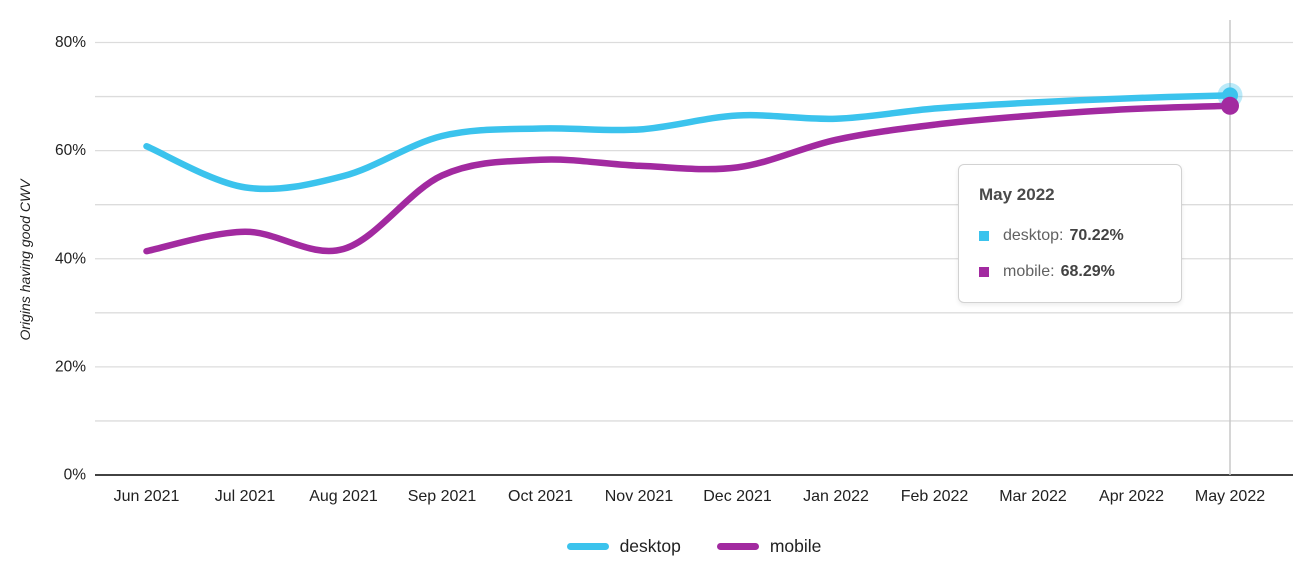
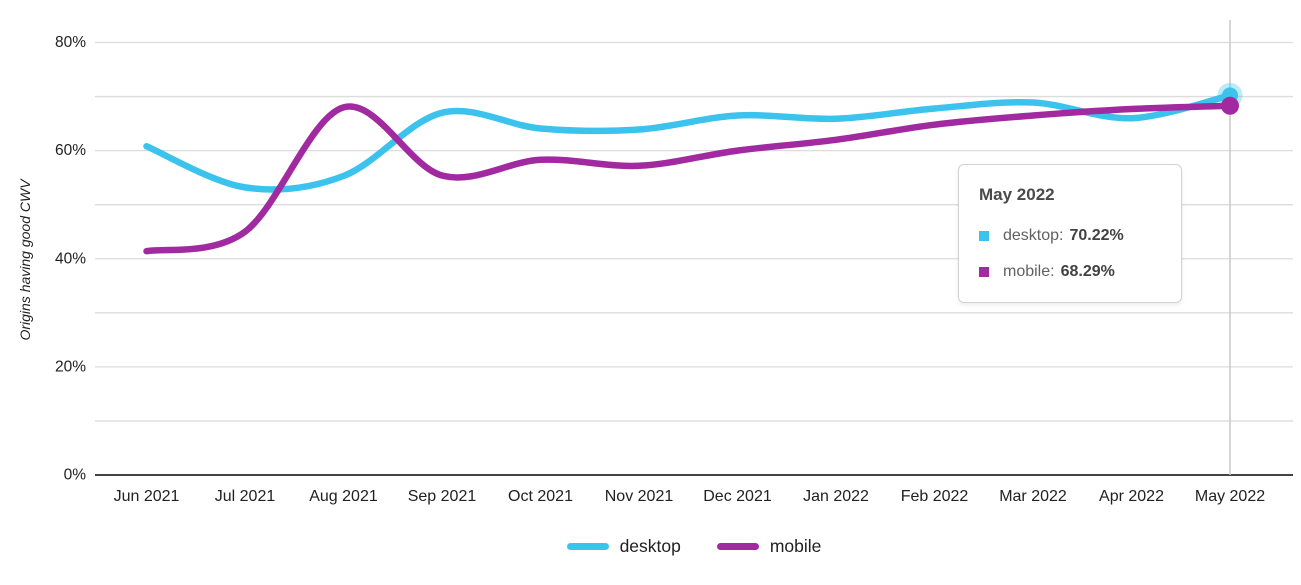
mobile/Aug 2021: 42% -> 68%
desktop/Sep 2021: 63% -> 67%
mobile/Dec 2021: 57% -> 60%
desktop/Apr 2022: 70% -> 66%
